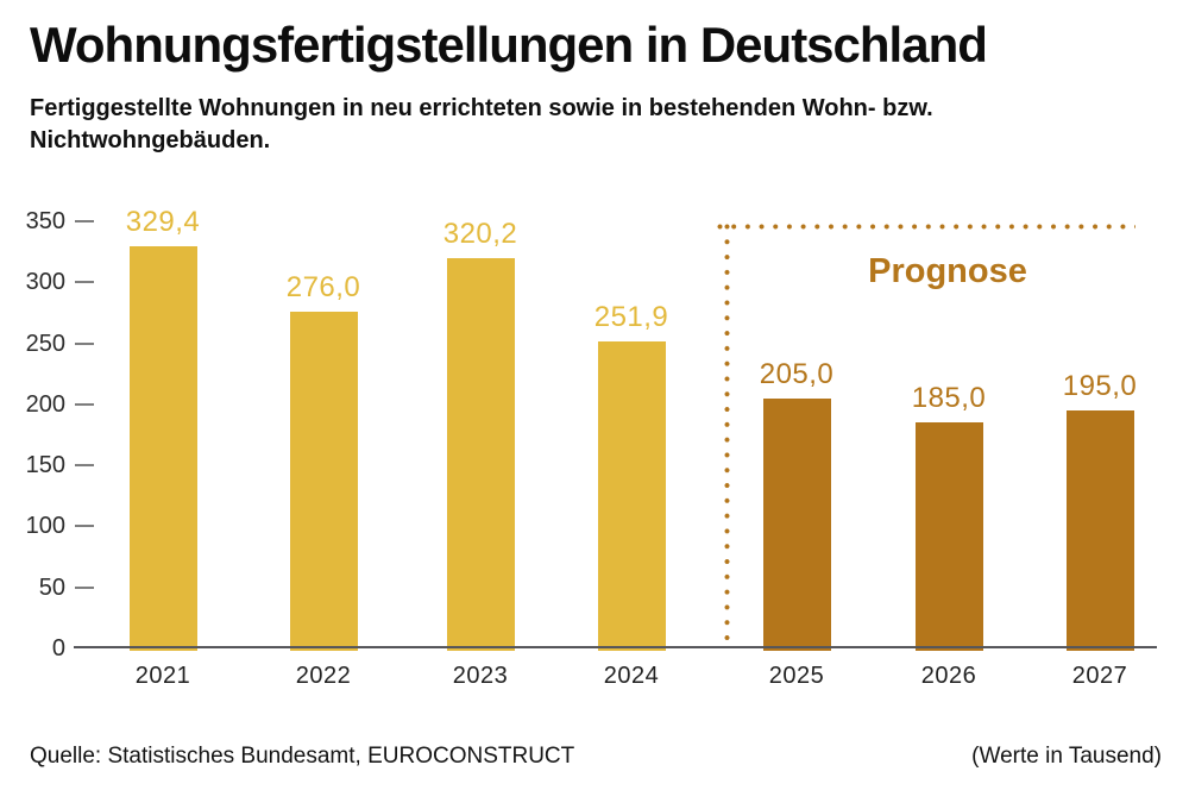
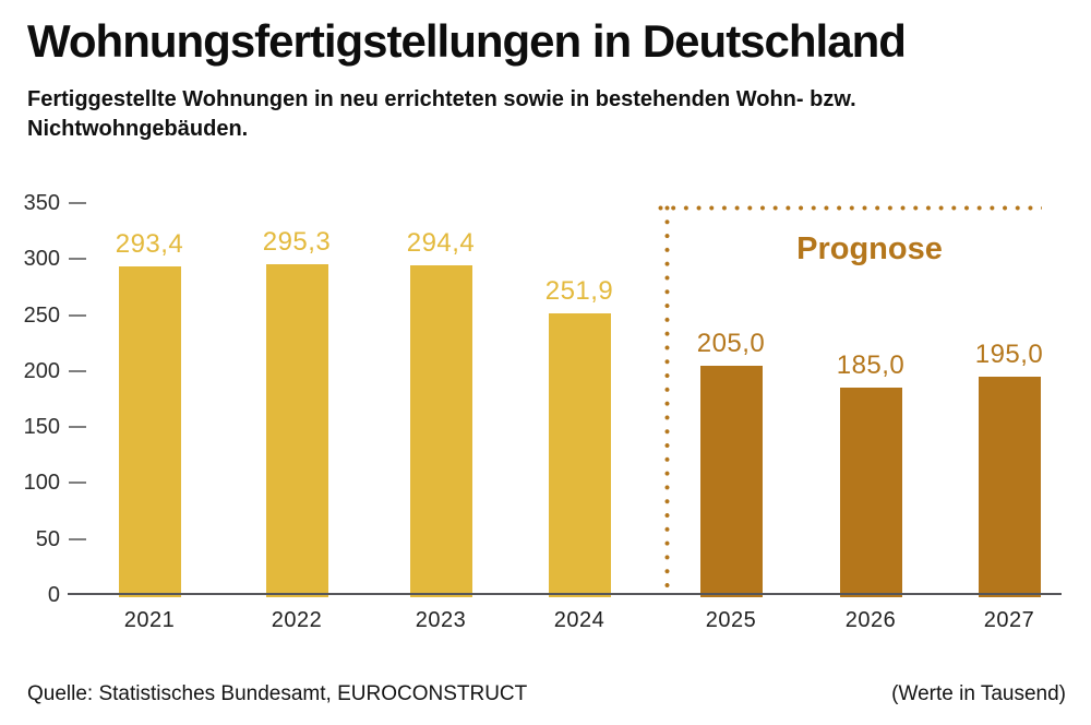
2021: 329,4 -> 293,4
2022: 276,0 -> 295,3
2023: 320,2 -> 294,4
